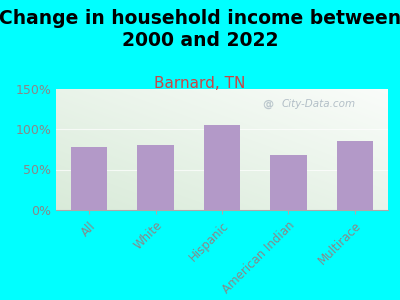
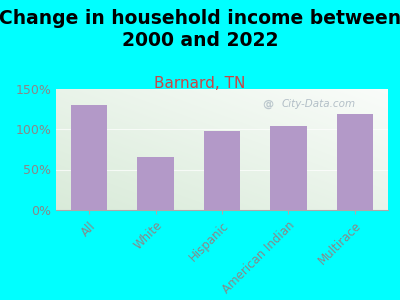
All: 78% -> 130%
White: 80% -> 66%
Hispanic: 105% -> 98%
American Indian: 68% -> 104%
Multirace: 85% -> 118%
